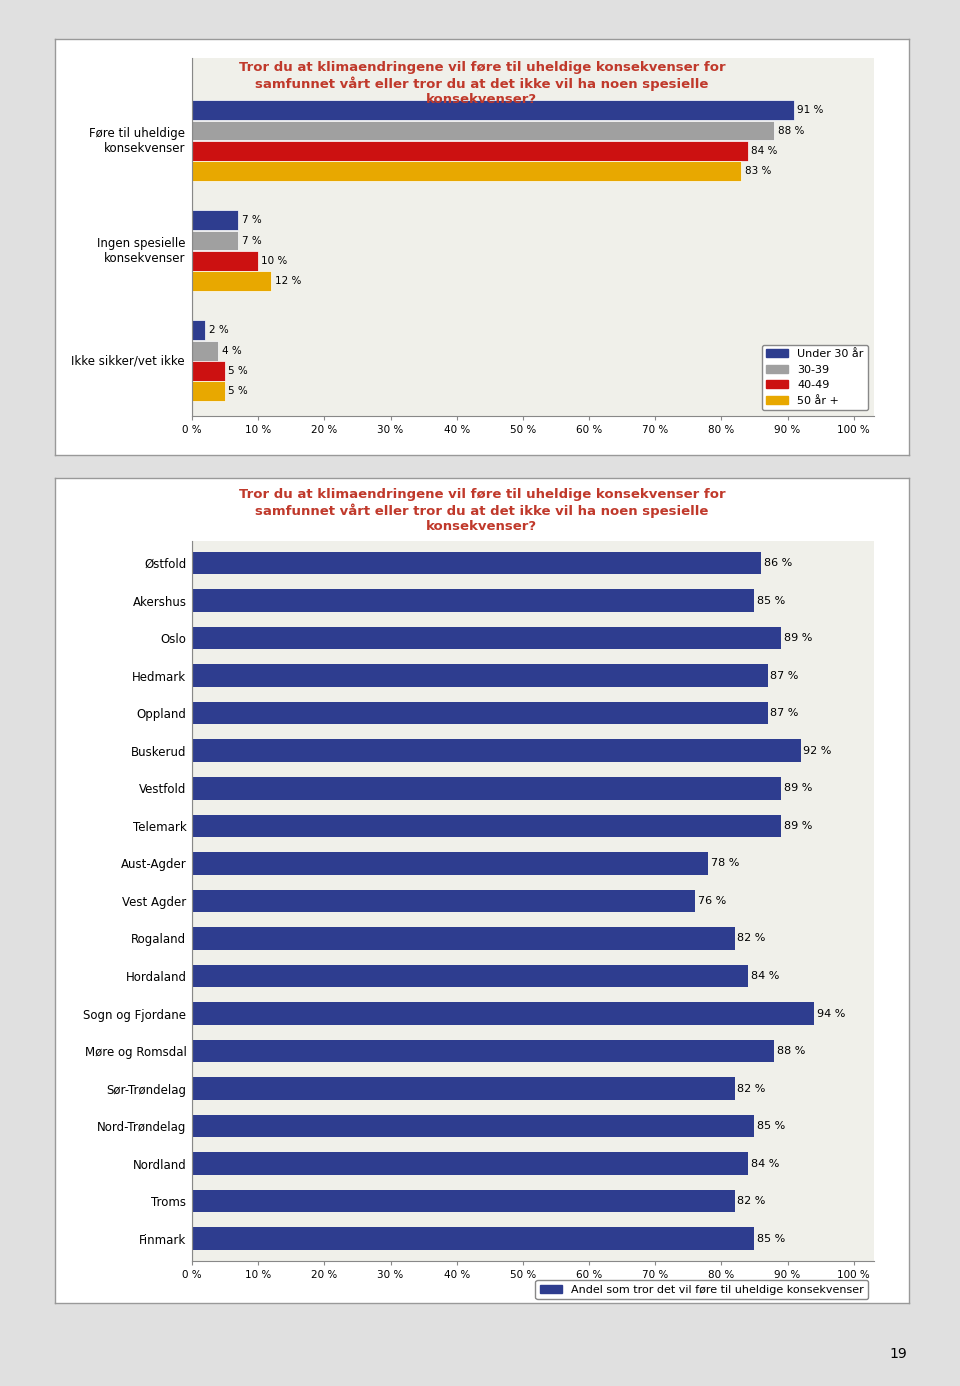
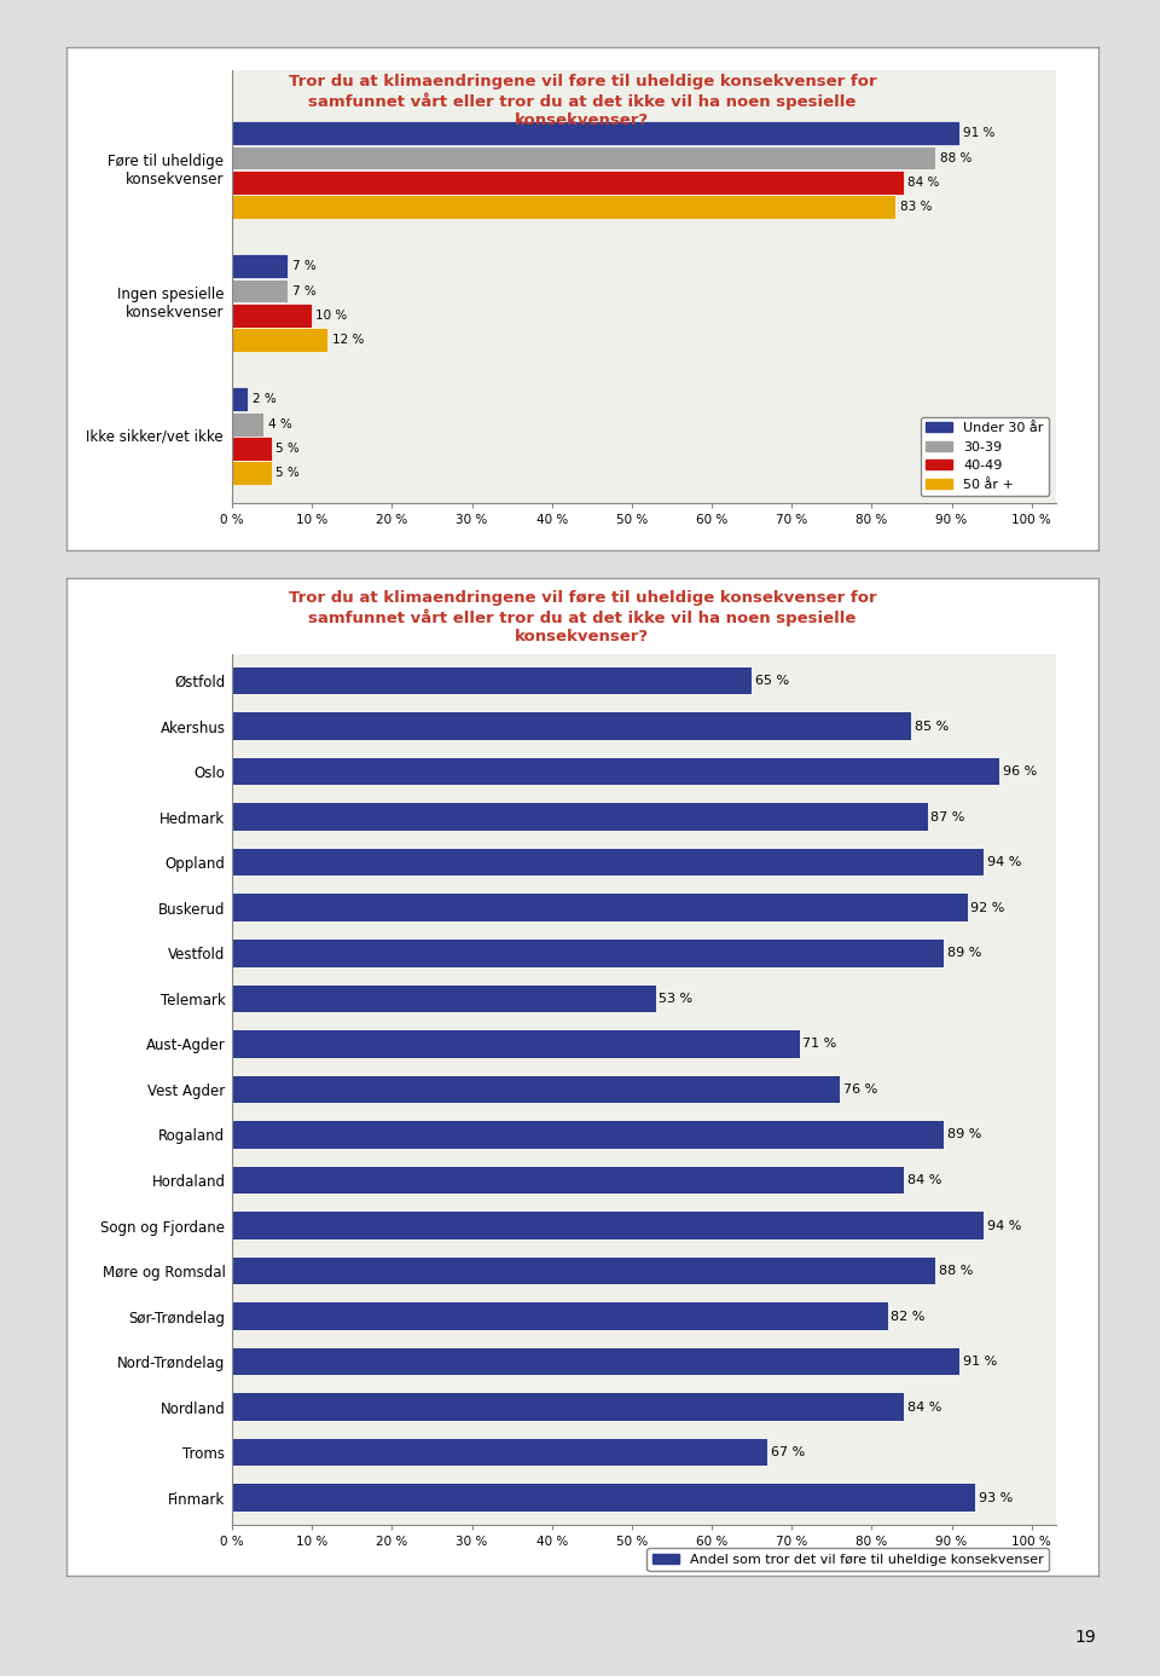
Østfold: 86 -> 65
Oslo: 89 -> 96
Oppland: 87 -> 94
Telemark: 89 -> 53
Aust-Agder: 78 -> 71
Rogaland: 82 -> 89
Nord-Trøndelag: 85 -> 91
Troms: 82 -> 67
Finmark: 85 -> 93
